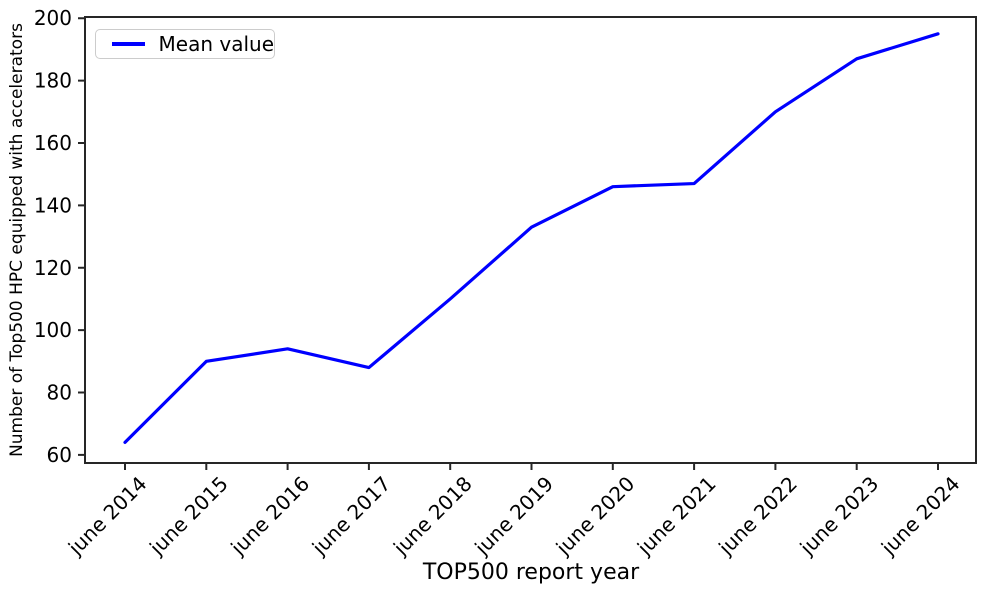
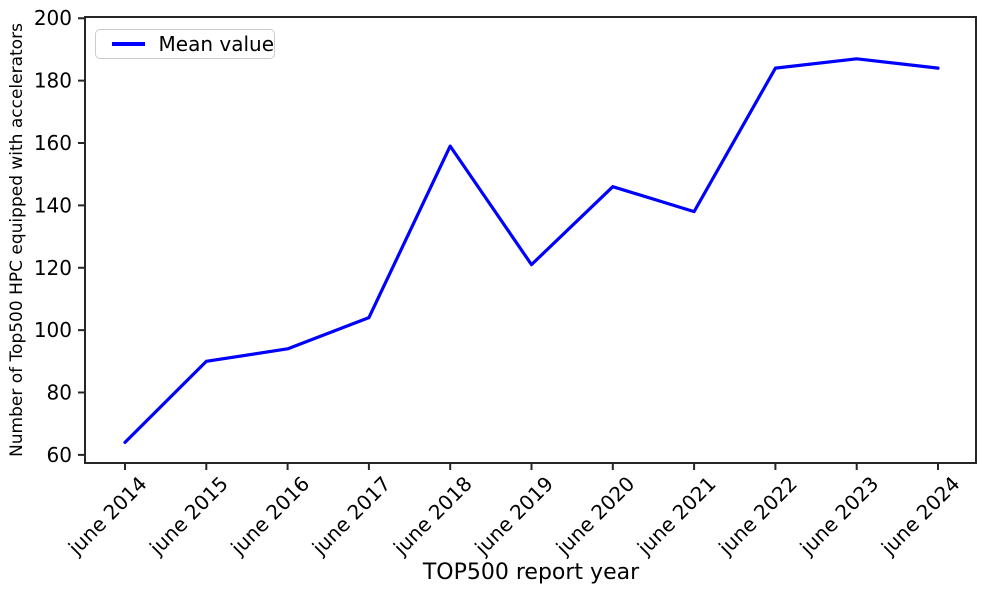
june 2017: 88 -> 104
june 2018: 110 -> 159
june 2019: 133 -> 121
june 2021: 147 -> 138
june 2022: 170 -> 184
june 2024: 195 -> 184
